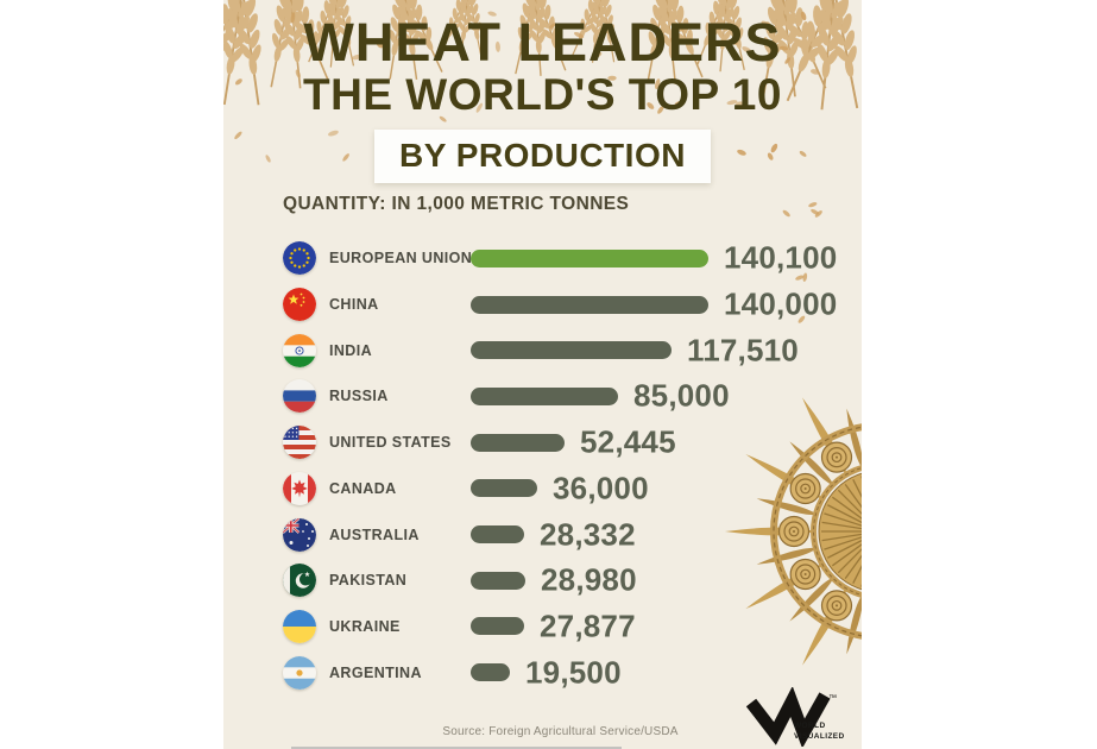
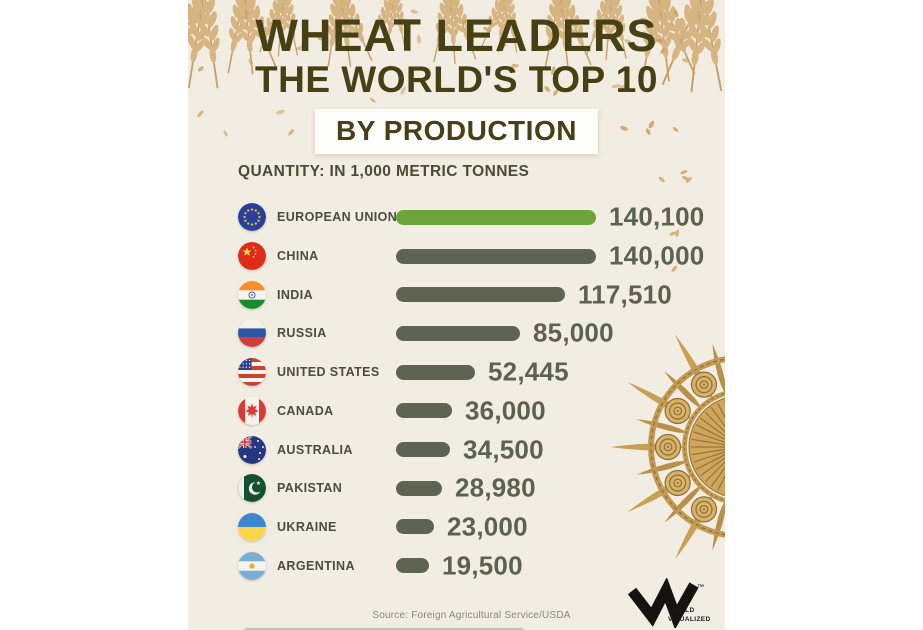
AUSTRALIA: 28,332 -> 34,500
UKRAINE: 27,877 -> 23,000
